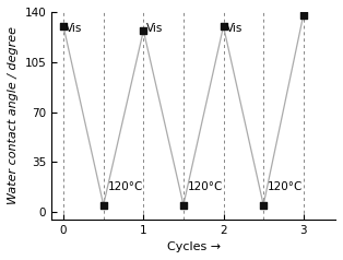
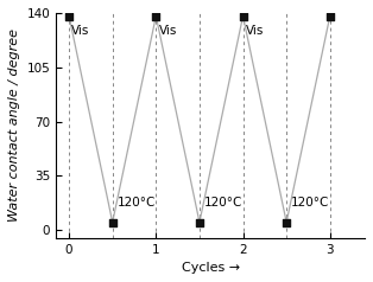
0: 130 -> 138
1: 127 -> 138
2: 130 -> 138
